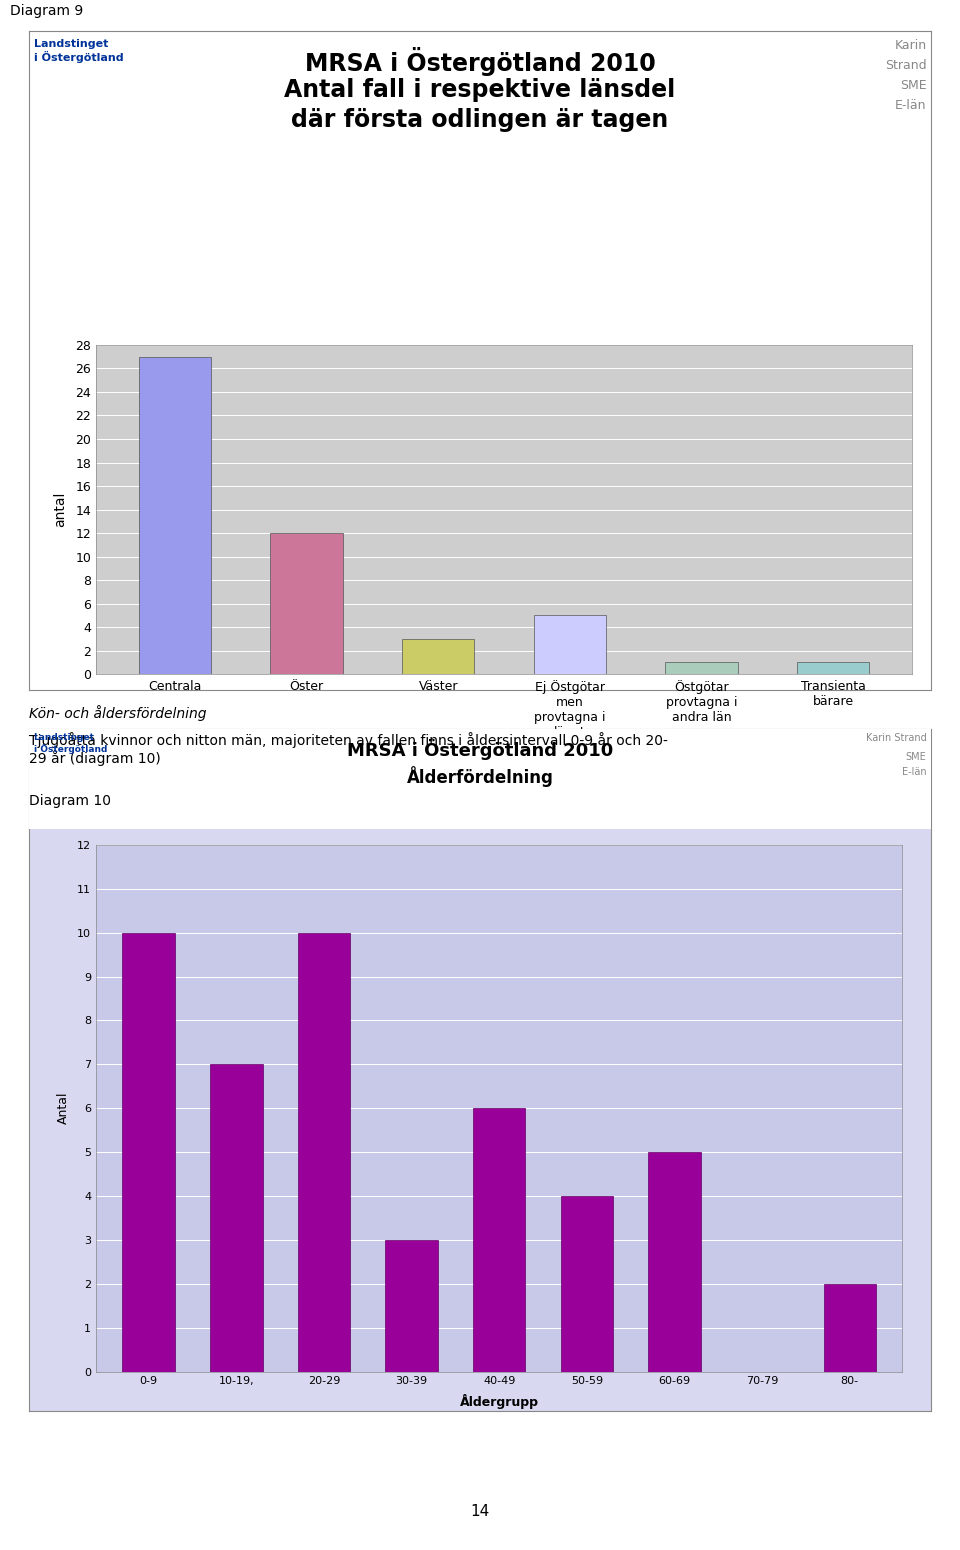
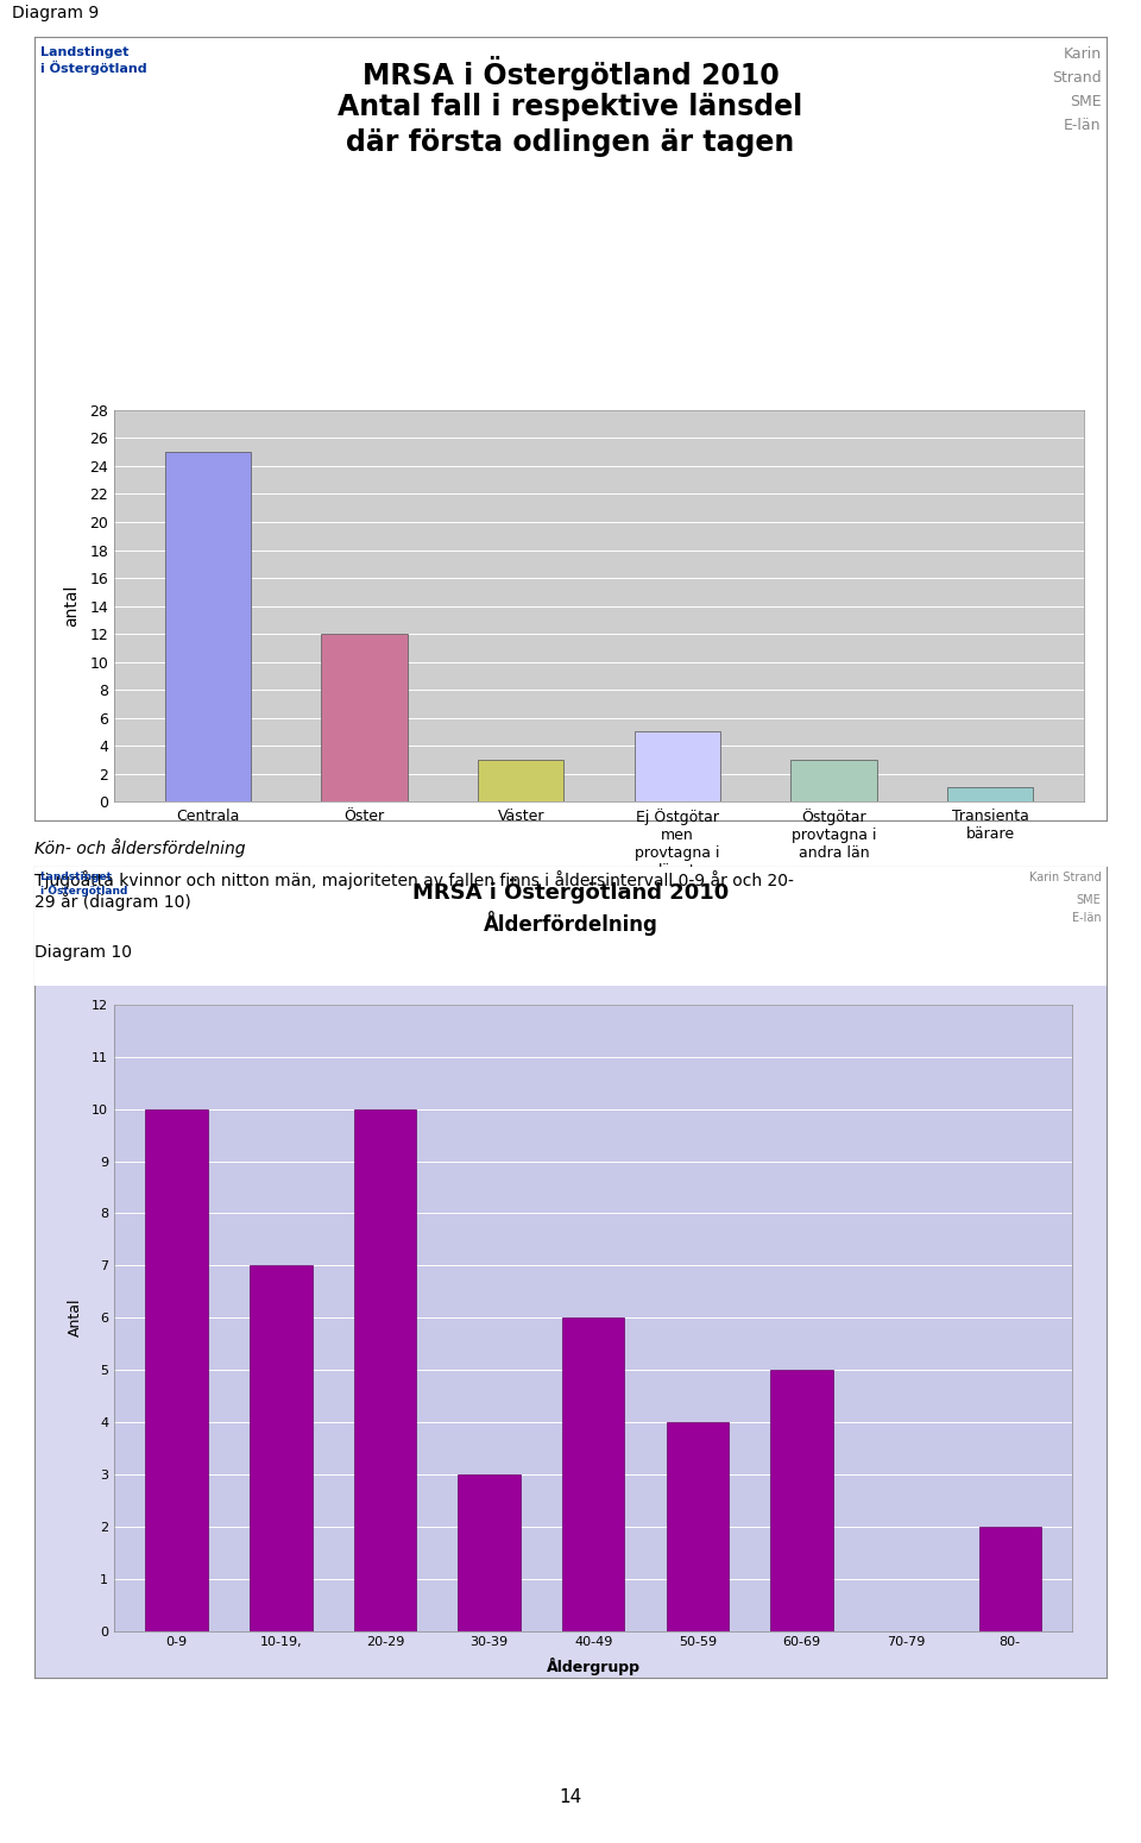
Centrala: 27 -> 25
Östgötar provtagna i andra län: 1 -> 3
